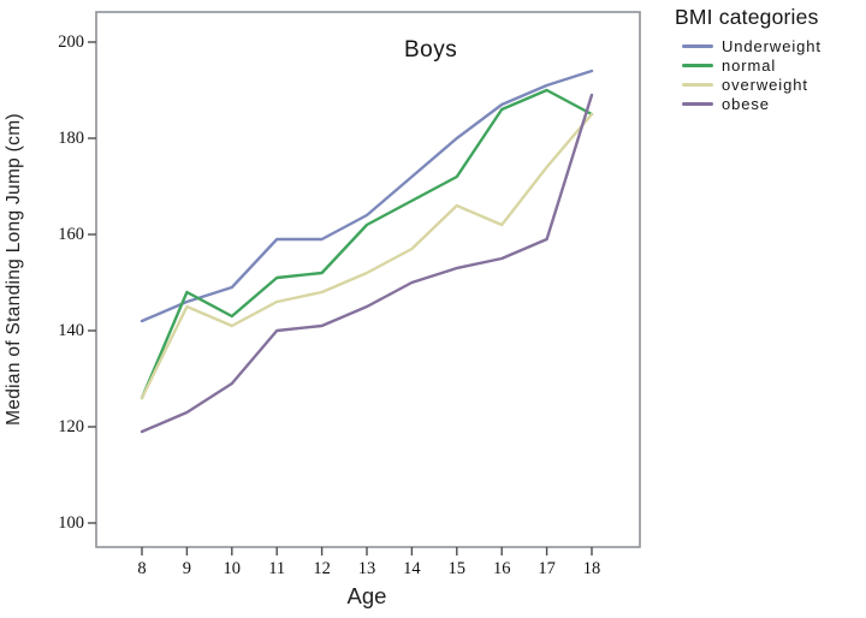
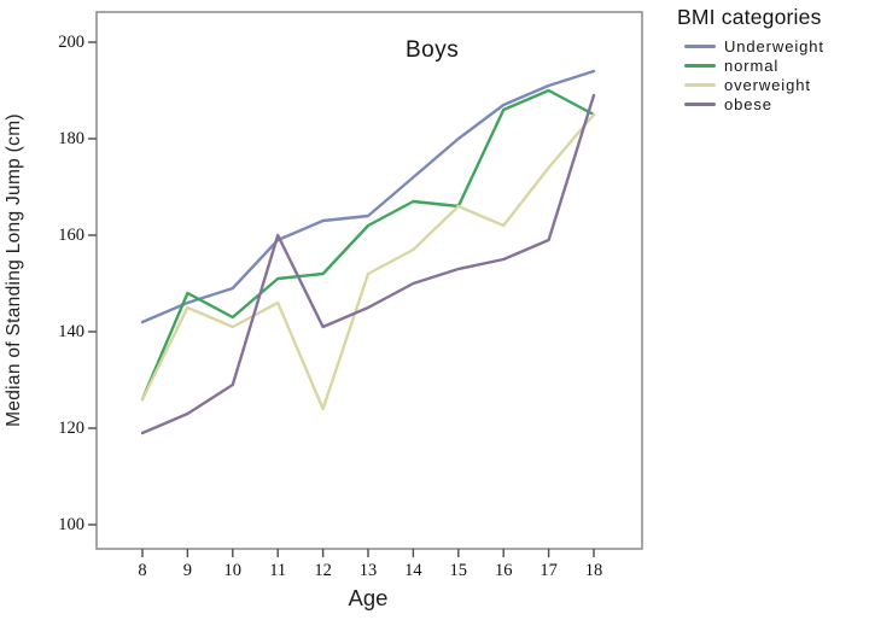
obese/11: 140 -> 160
Underweight/12: 159 -> 163
overweight/12: 148 -> 124
normal/15: 172 -> 166
